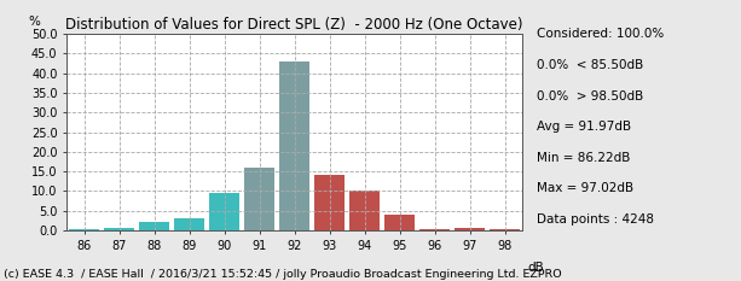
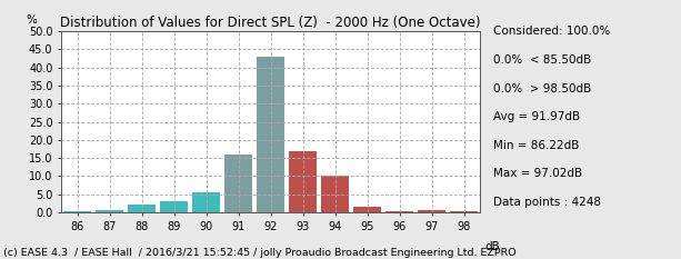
90: 9.5 -> 5.5
93: 14.0 -> 17.0
95: 4.0 -> 1.5
